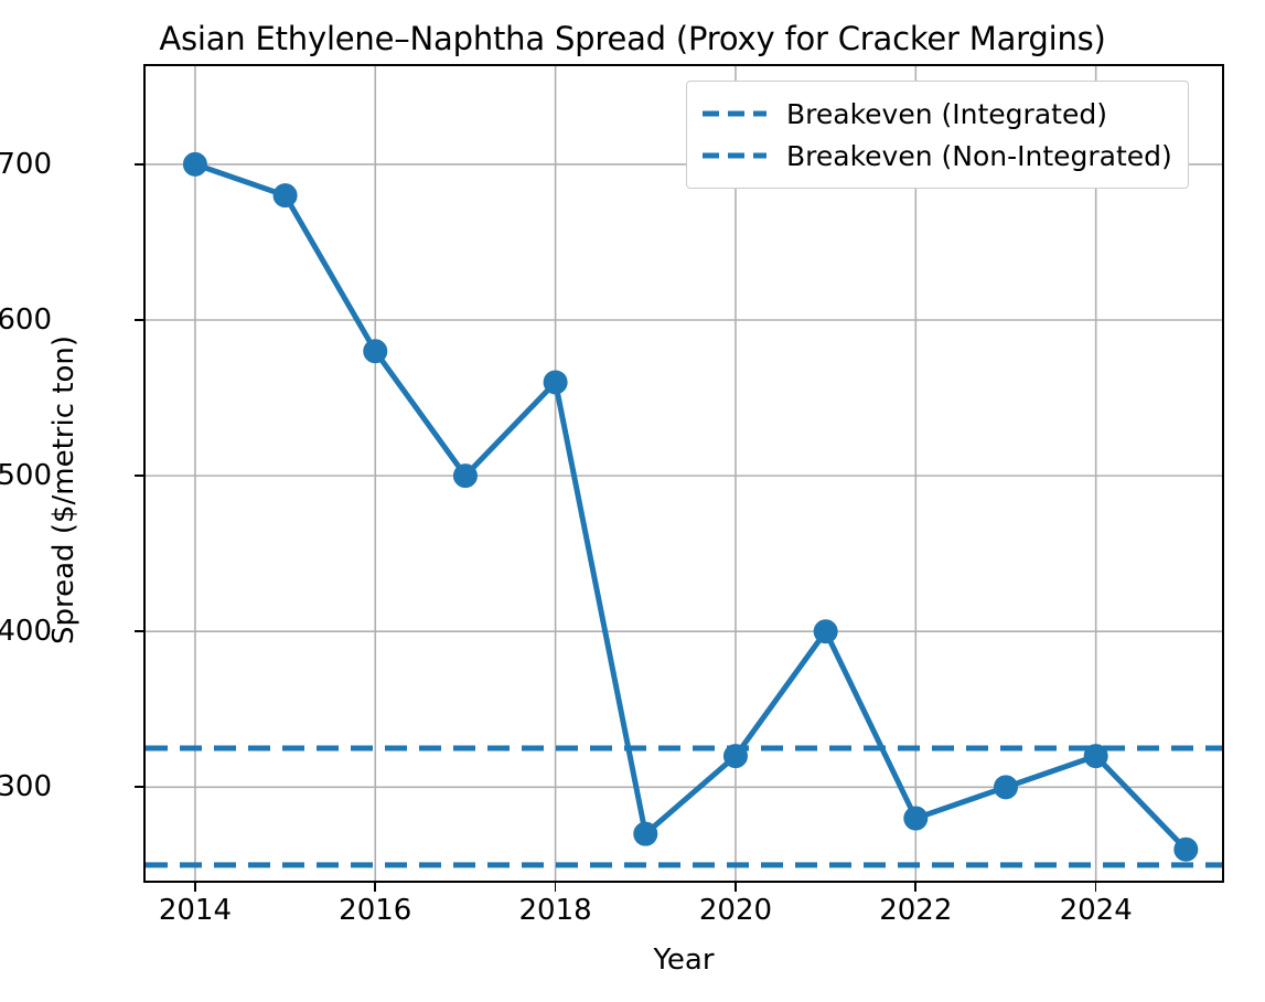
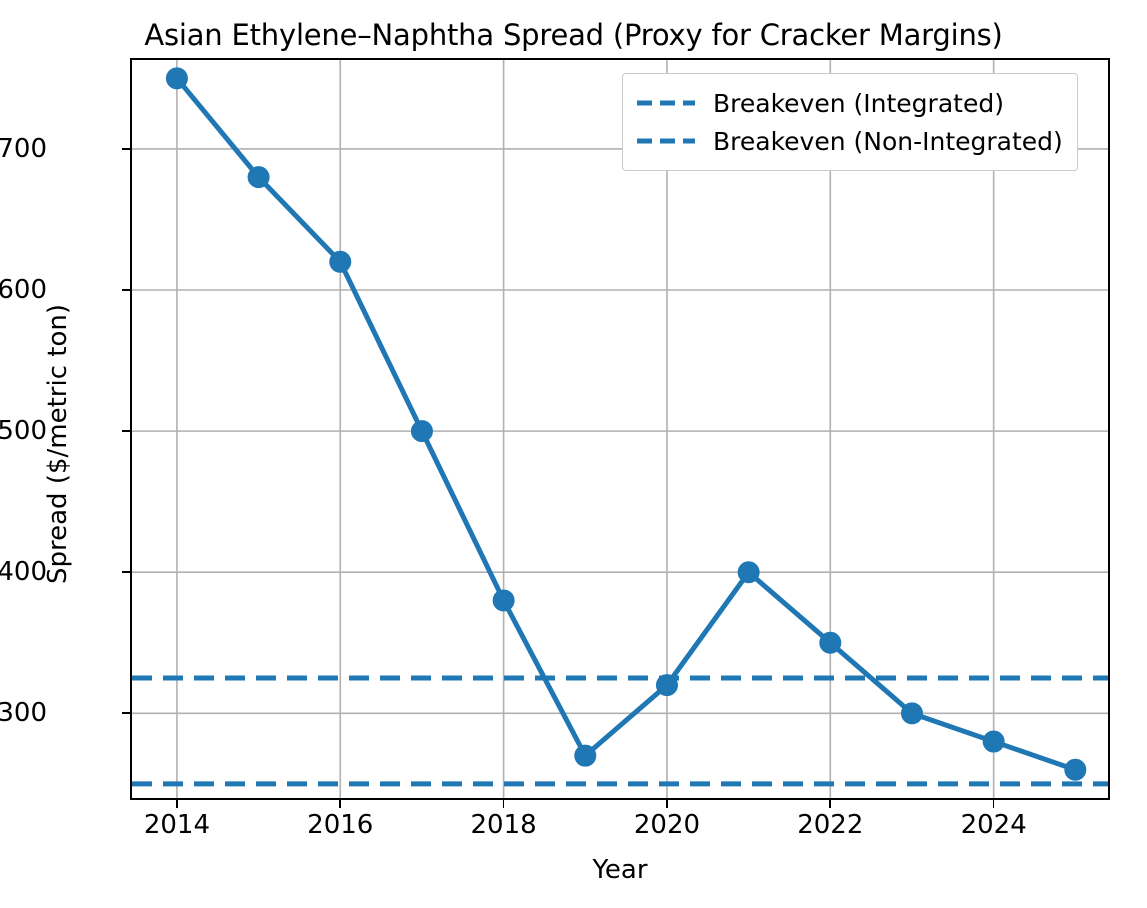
2014: 700 -> 750
2016: 580 -> 620
2018: 560 -> 380
2022: 280 -> 350
2024: 320 -> 280
